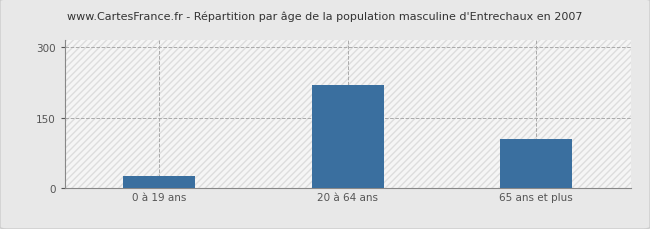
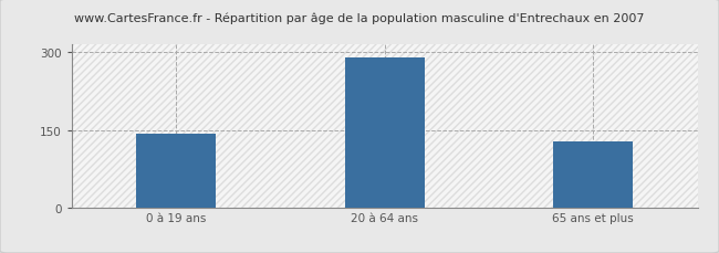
0 à 19 ans: 25 -> 142
20 à 64 ans: 220 -> 291
65 ans et plus: 105 -> 128
